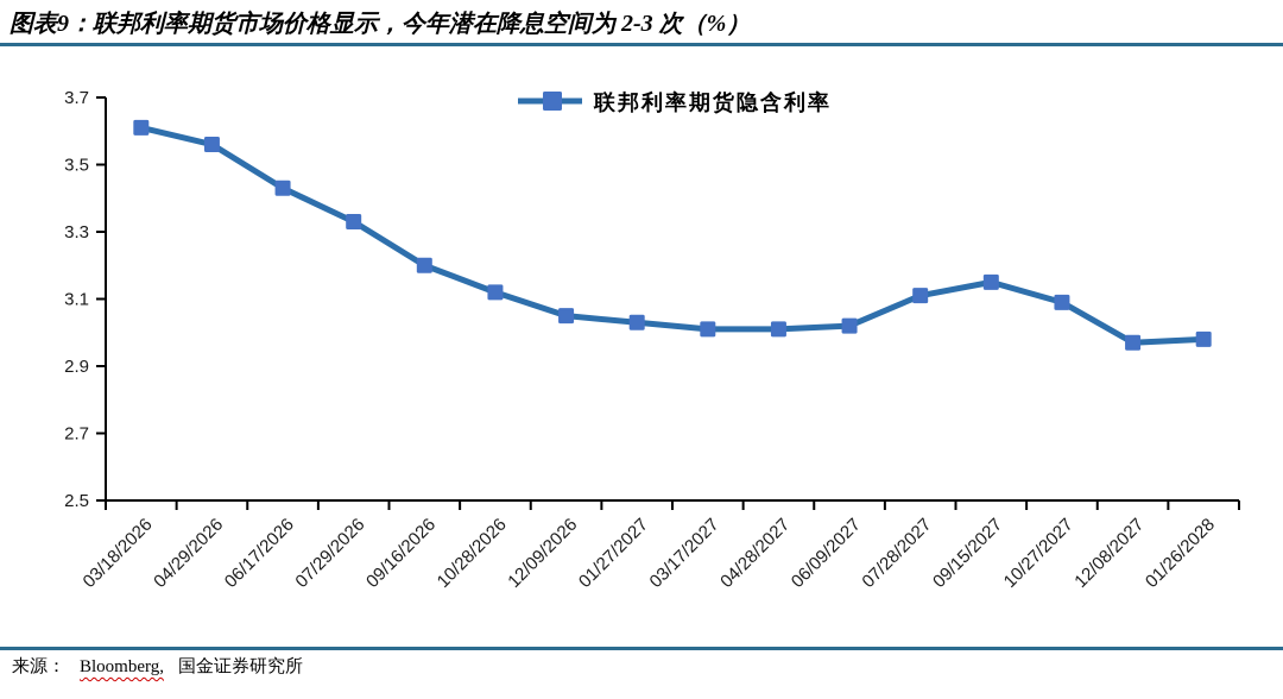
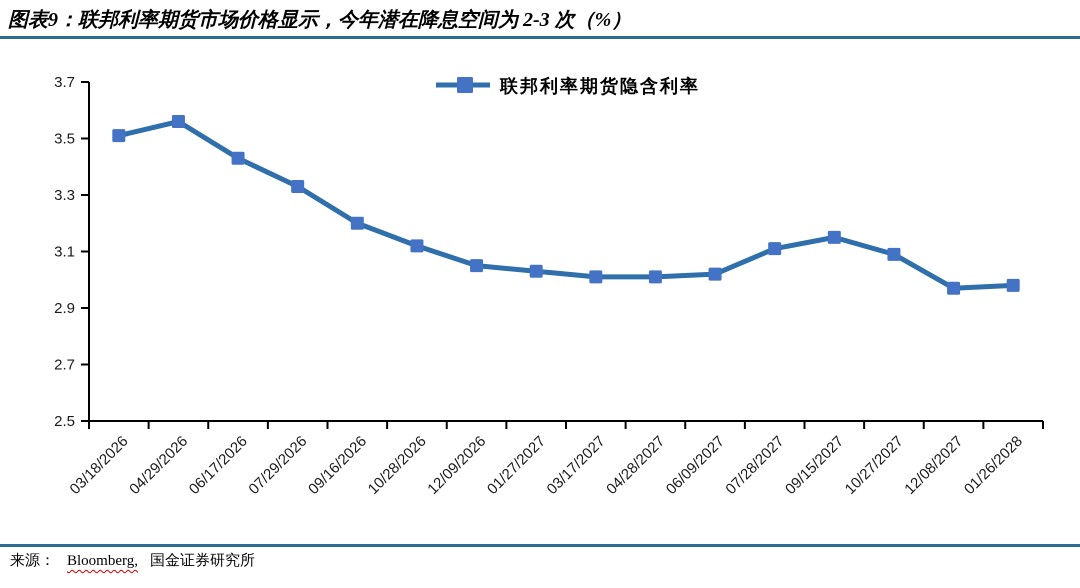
03/18/2026: 3.61 -> 3.51
